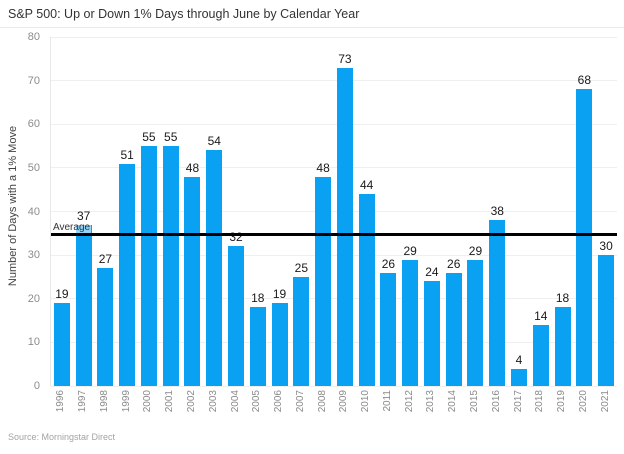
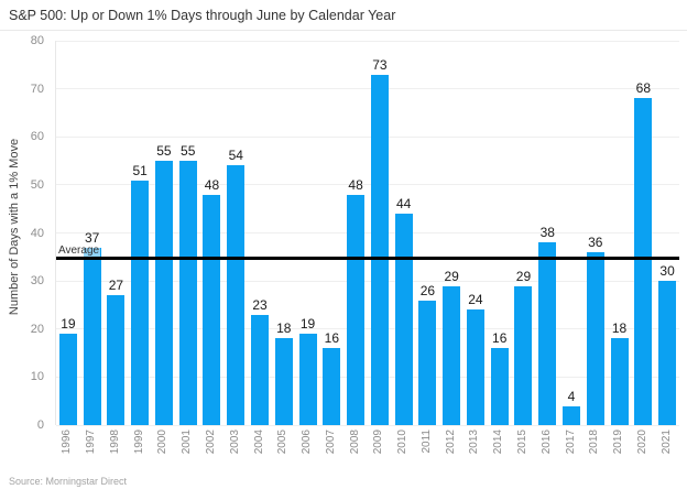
2004: 32 -> 23
2007: 25 -> 16
2014: 26 -> 16
2018: 14 -> 36
